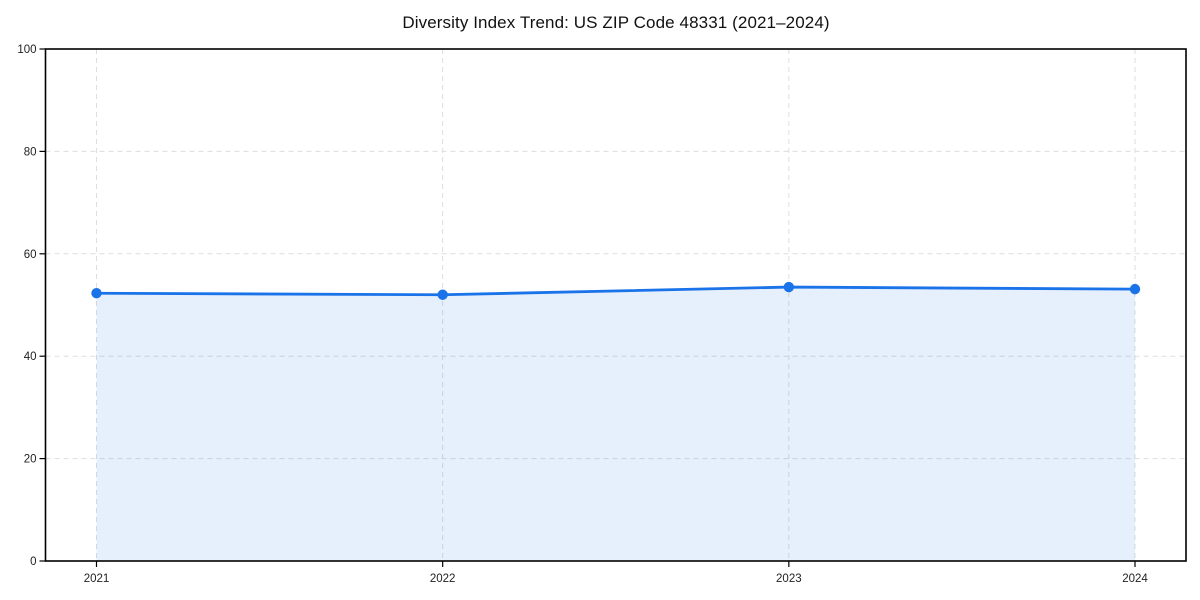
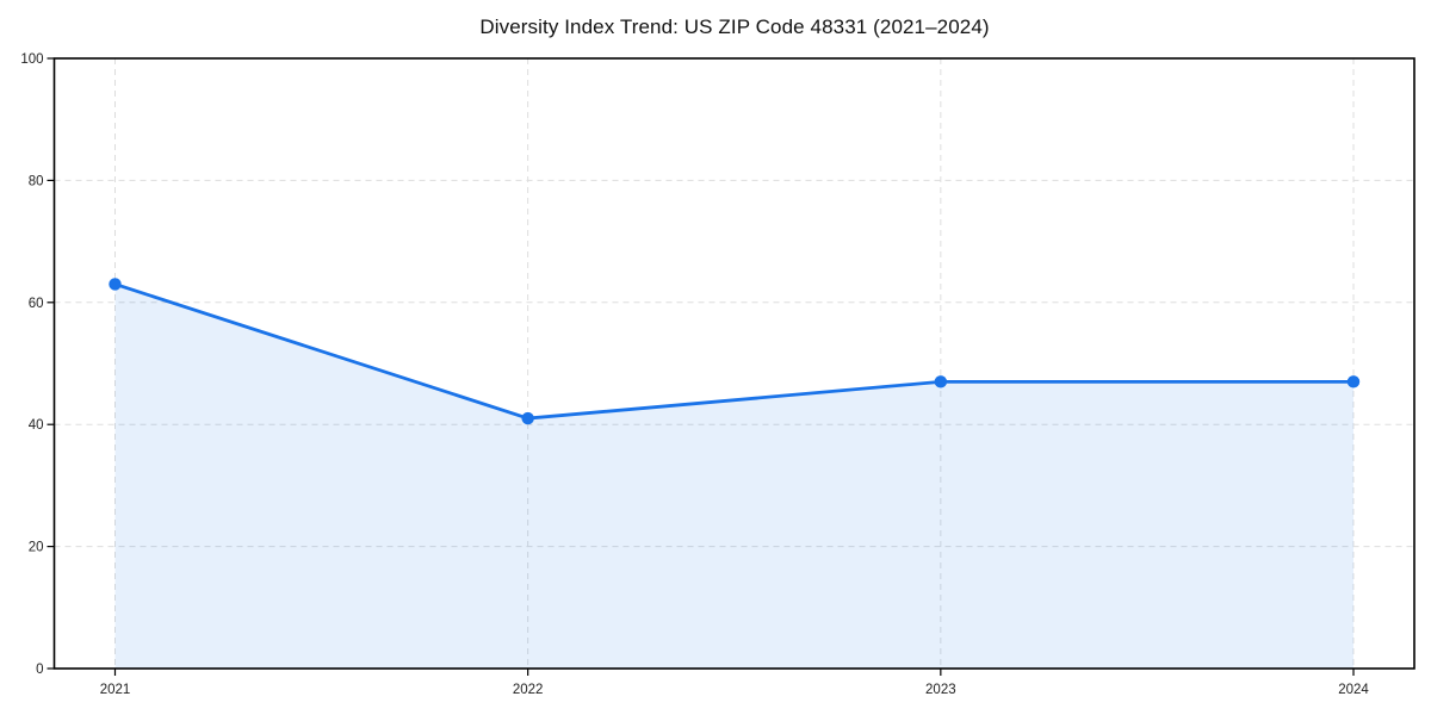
2021: 52 -> 63
2022: 52 -> 41
2023: 54 -> 47
2024: 53 -> 47
